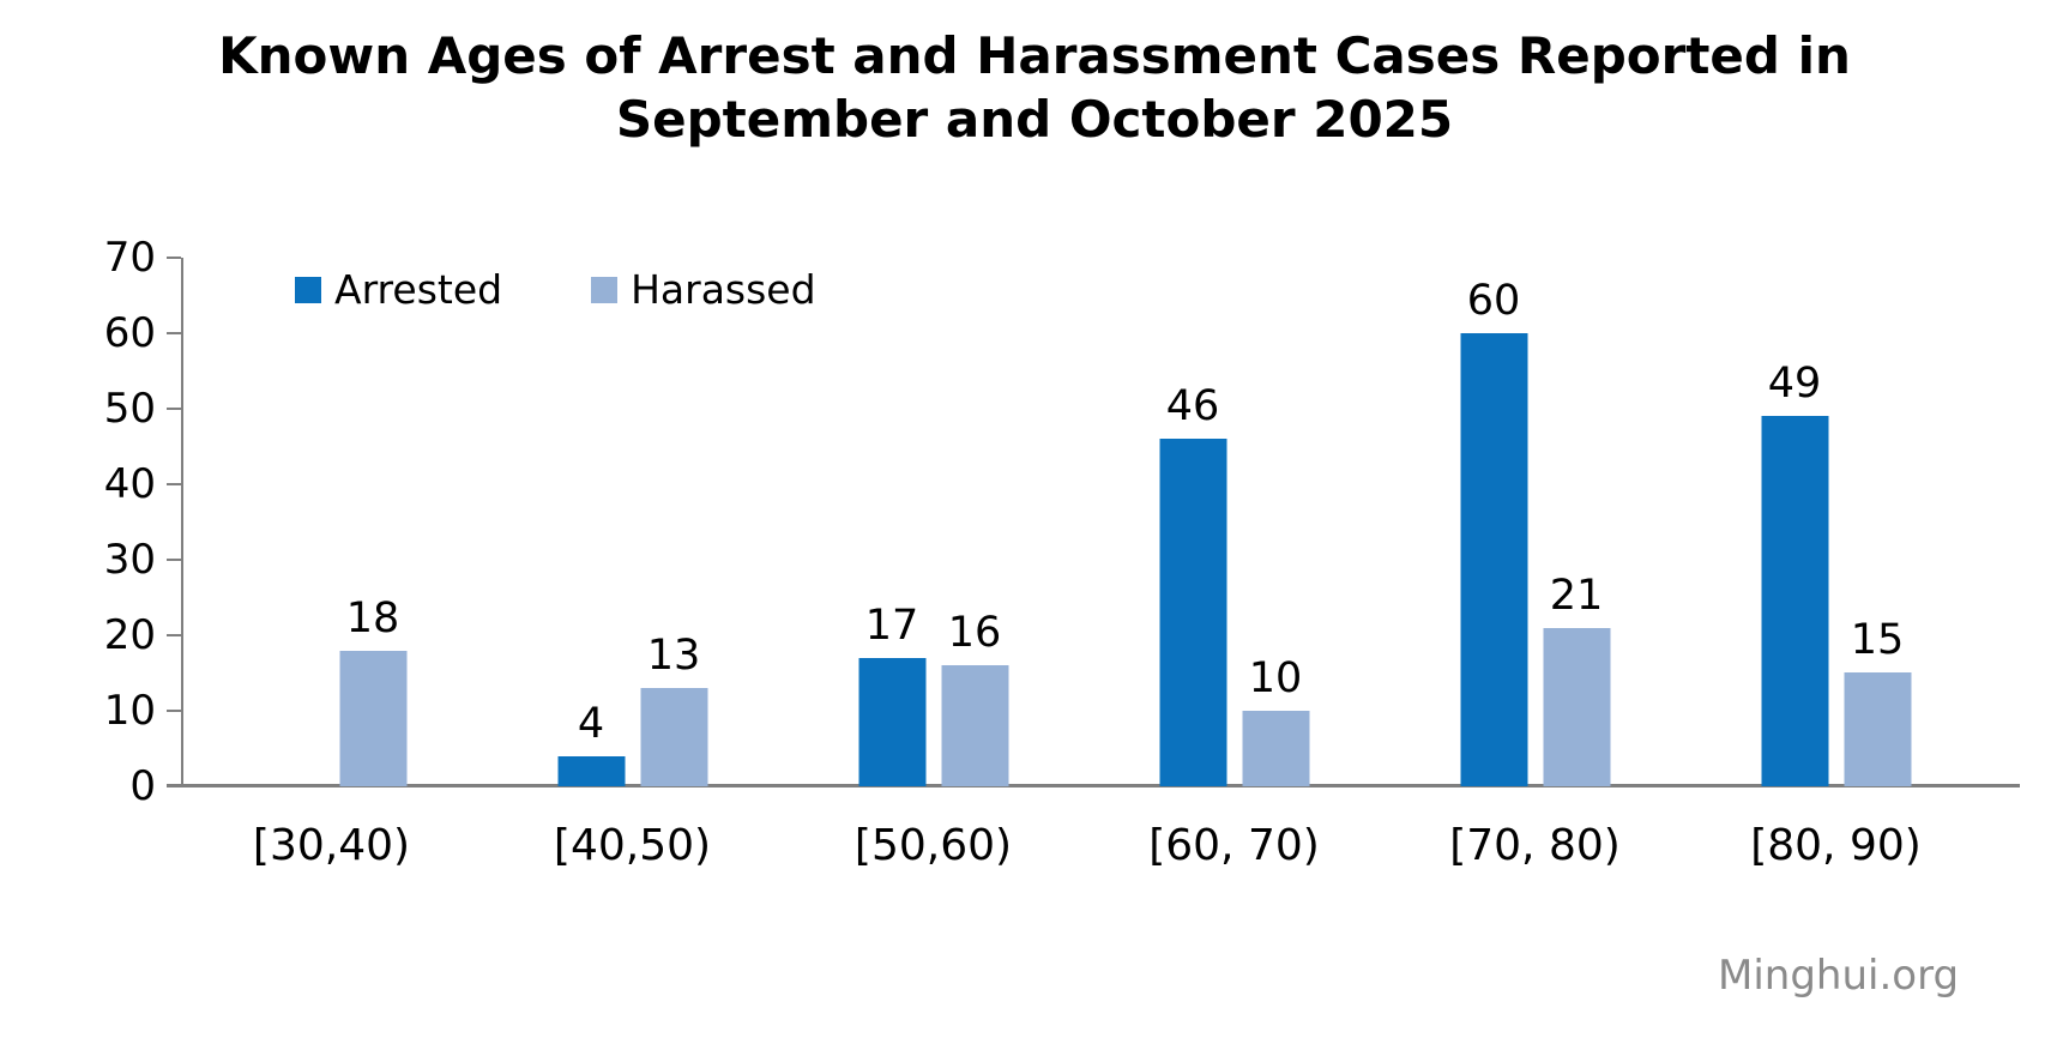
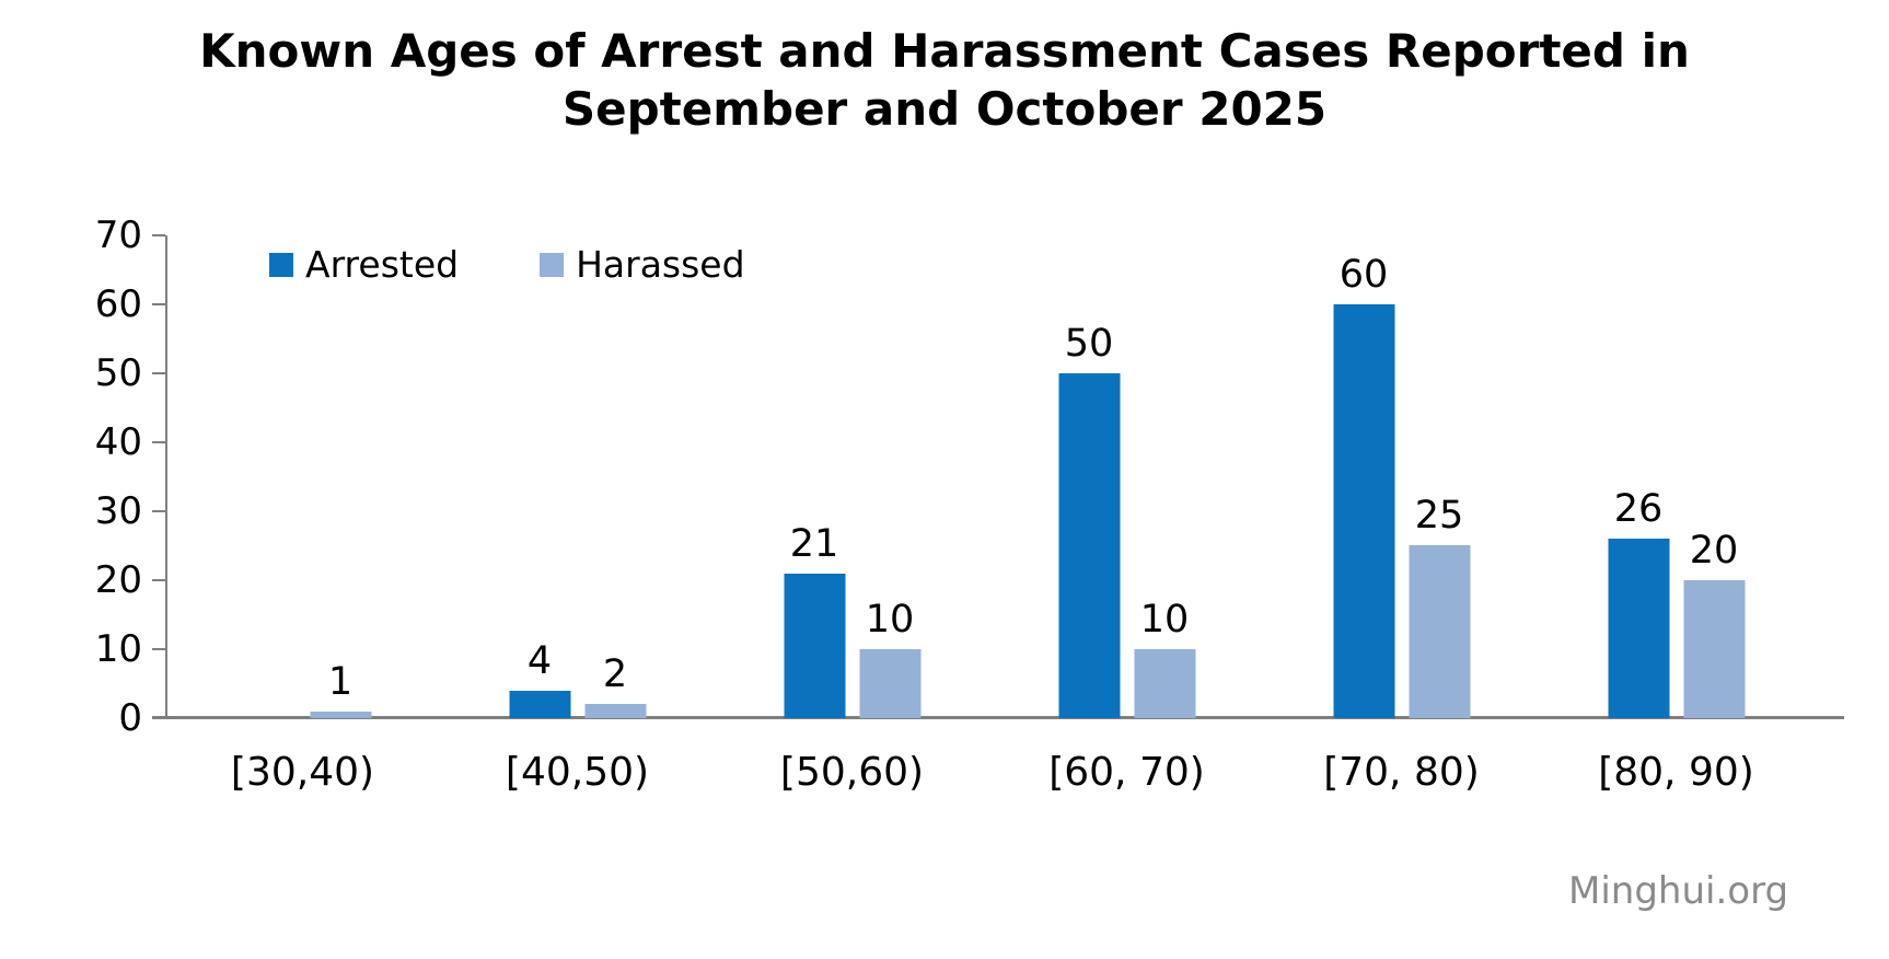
Harassed/[30,40): 18 -> 1
Harassed/[40,50): 13 -> 2
Arrested/[50,60): 17 -> 21
Harassed/[50,60): 16 -> 10
Arrested/[60, 70): 46 -> 50
Harassed/[70, 80): 21 -> 25
Arrested/[80, 90): 49 -> 26
Harassed/[80, 90): 15 -> 20
